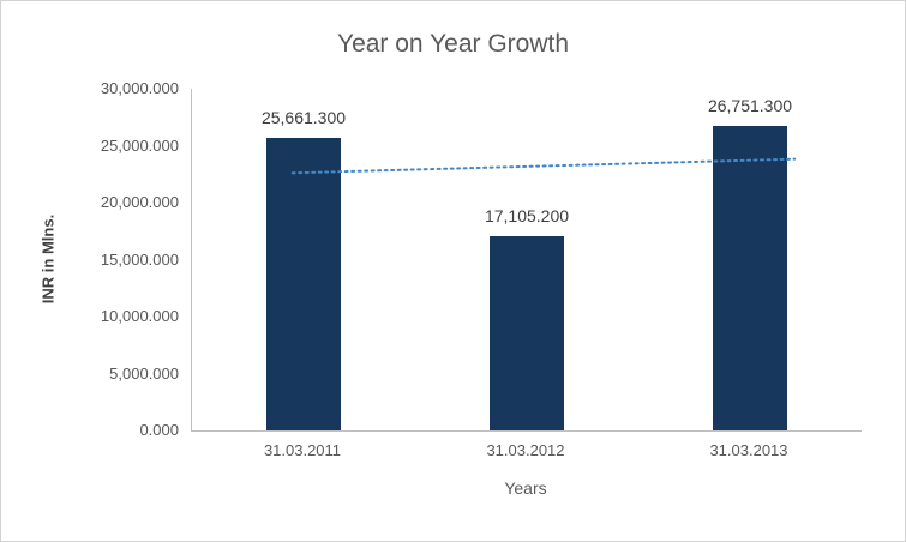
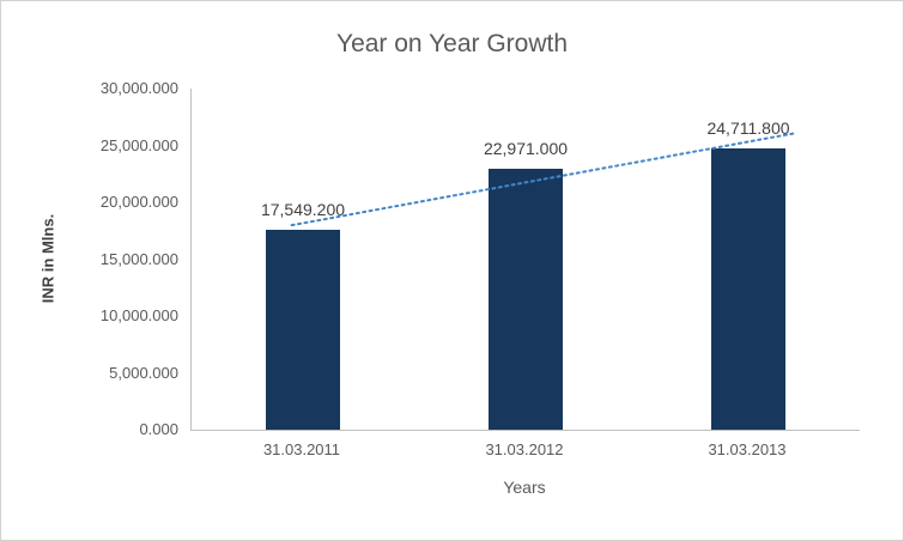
31.03.2011: 25,661.300 -> 17,549.200
31.03.2012: 17,105.200 -> 22,971.000
31.03.2013: 26,751.300 -> 24,711.800
